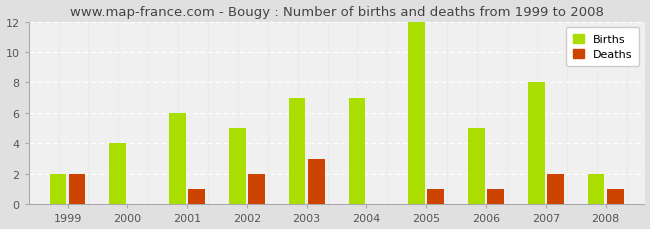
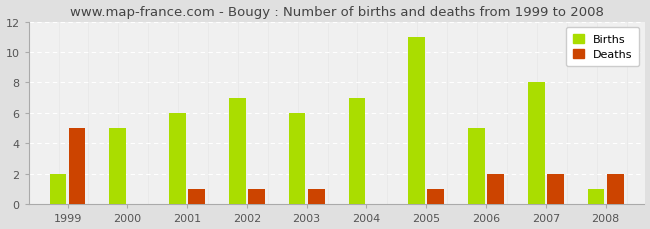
Deaths/1999: 2 -> 5
Births/2000: 4 -> 5
Births/2002: 5 -> 7
Deaths/2002: 2 -> 1
Births/2003: 7 -> 6
Deaths/2003: 3 -> 1
Births/2005: 12 -> 11
Deaths/2006: 1 -> 2
Births/2008: 2 -> 1
Deaths/2008: 1 -> 2
